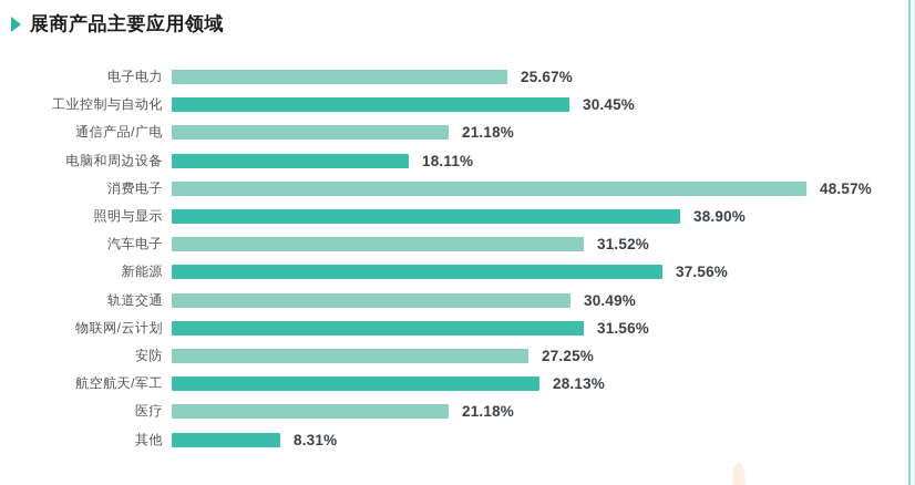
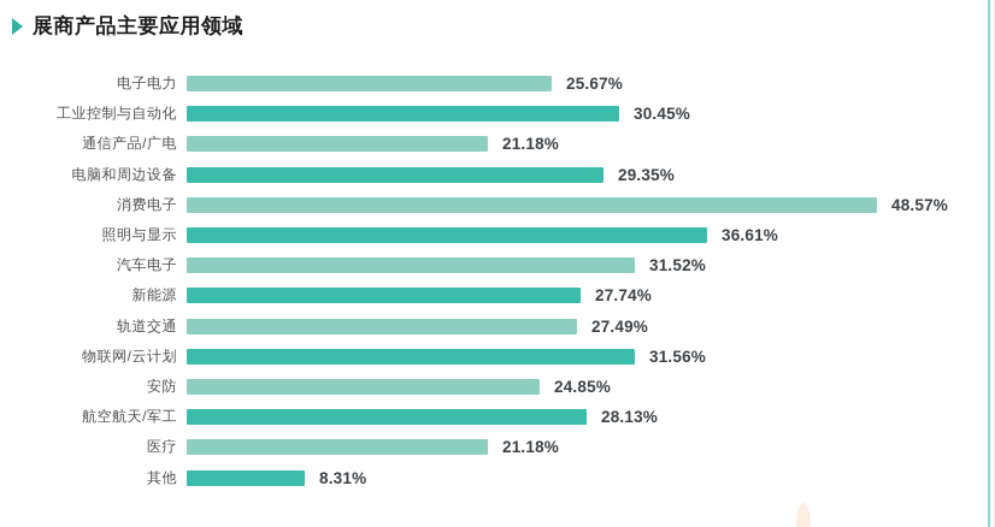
电脑和周边设备: 18.11% -> 29.35%
照明与显示: 38.90% -> 36.61%
新能源: 37.56% -> 27.74%
轨道交通: 30.49% -> 27.49%
安防: 27.25% -> 24.85%
